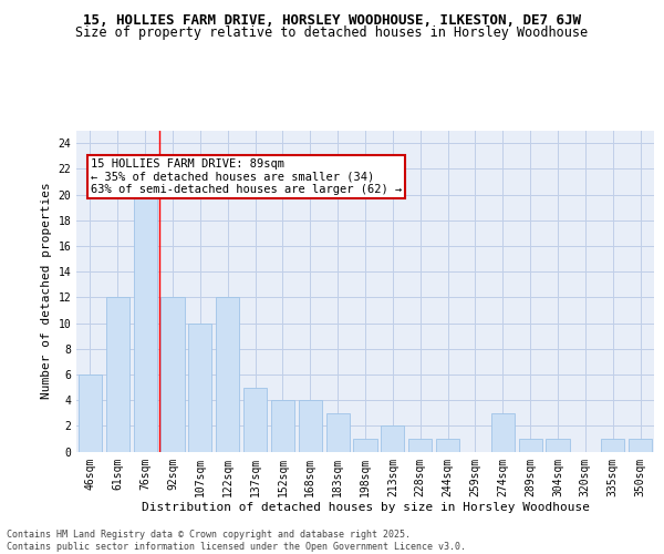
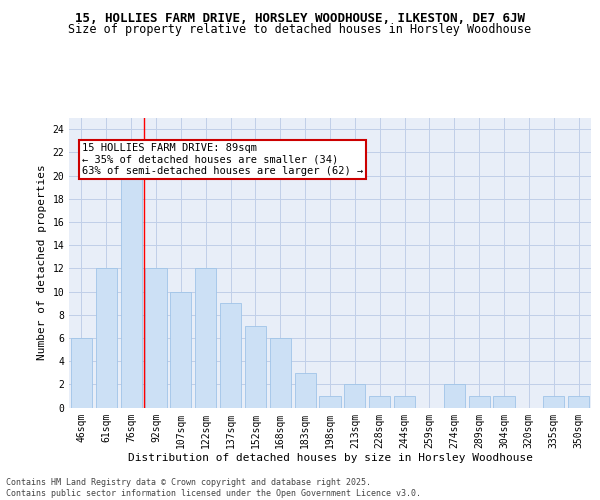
137sqm: 5 -> 9
152sqm: 4 -> 7
168sqm: 4 -> 6
274sqm: 3 -> 2
